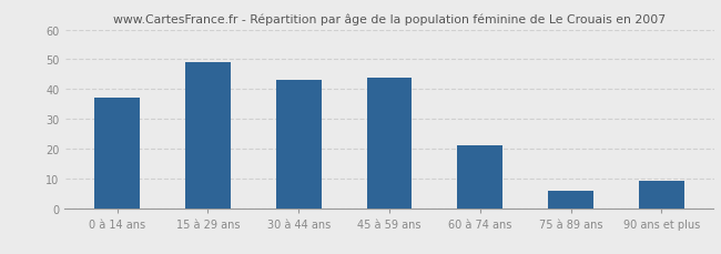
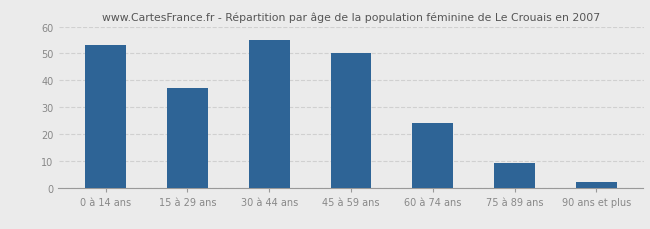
0 à 14 ans: 37 -> 53
15 à 29 ans: 49 -> 37
30 à 44 ans: 43 -> 55
45 à 59 ans: 44 -> 50
60 à 74 ans: 21 -> 24
75 à 89 ans: 6 -> 9
90 ans et plus: 9 -> 2
